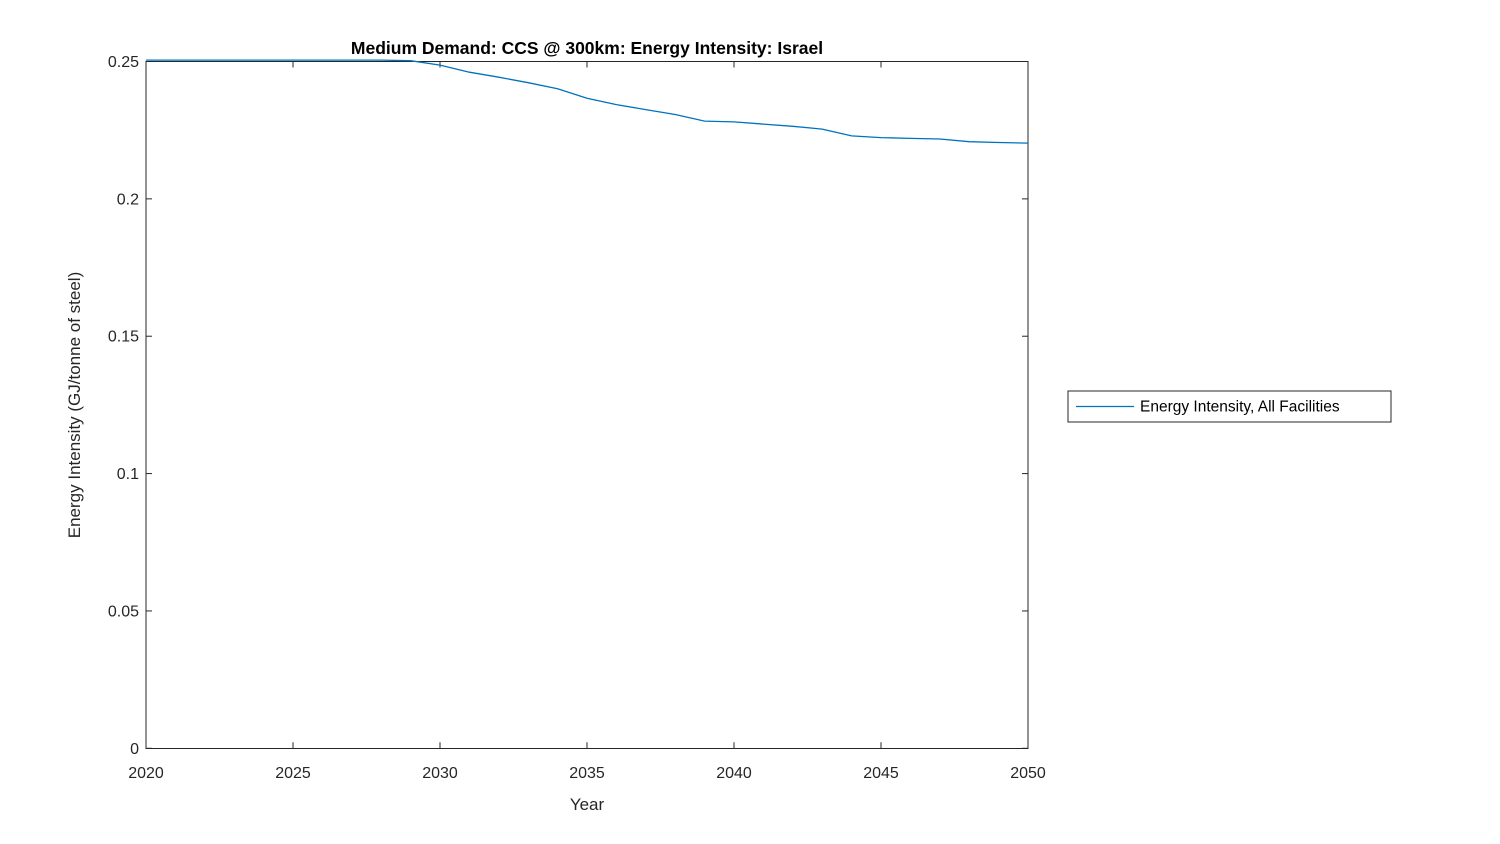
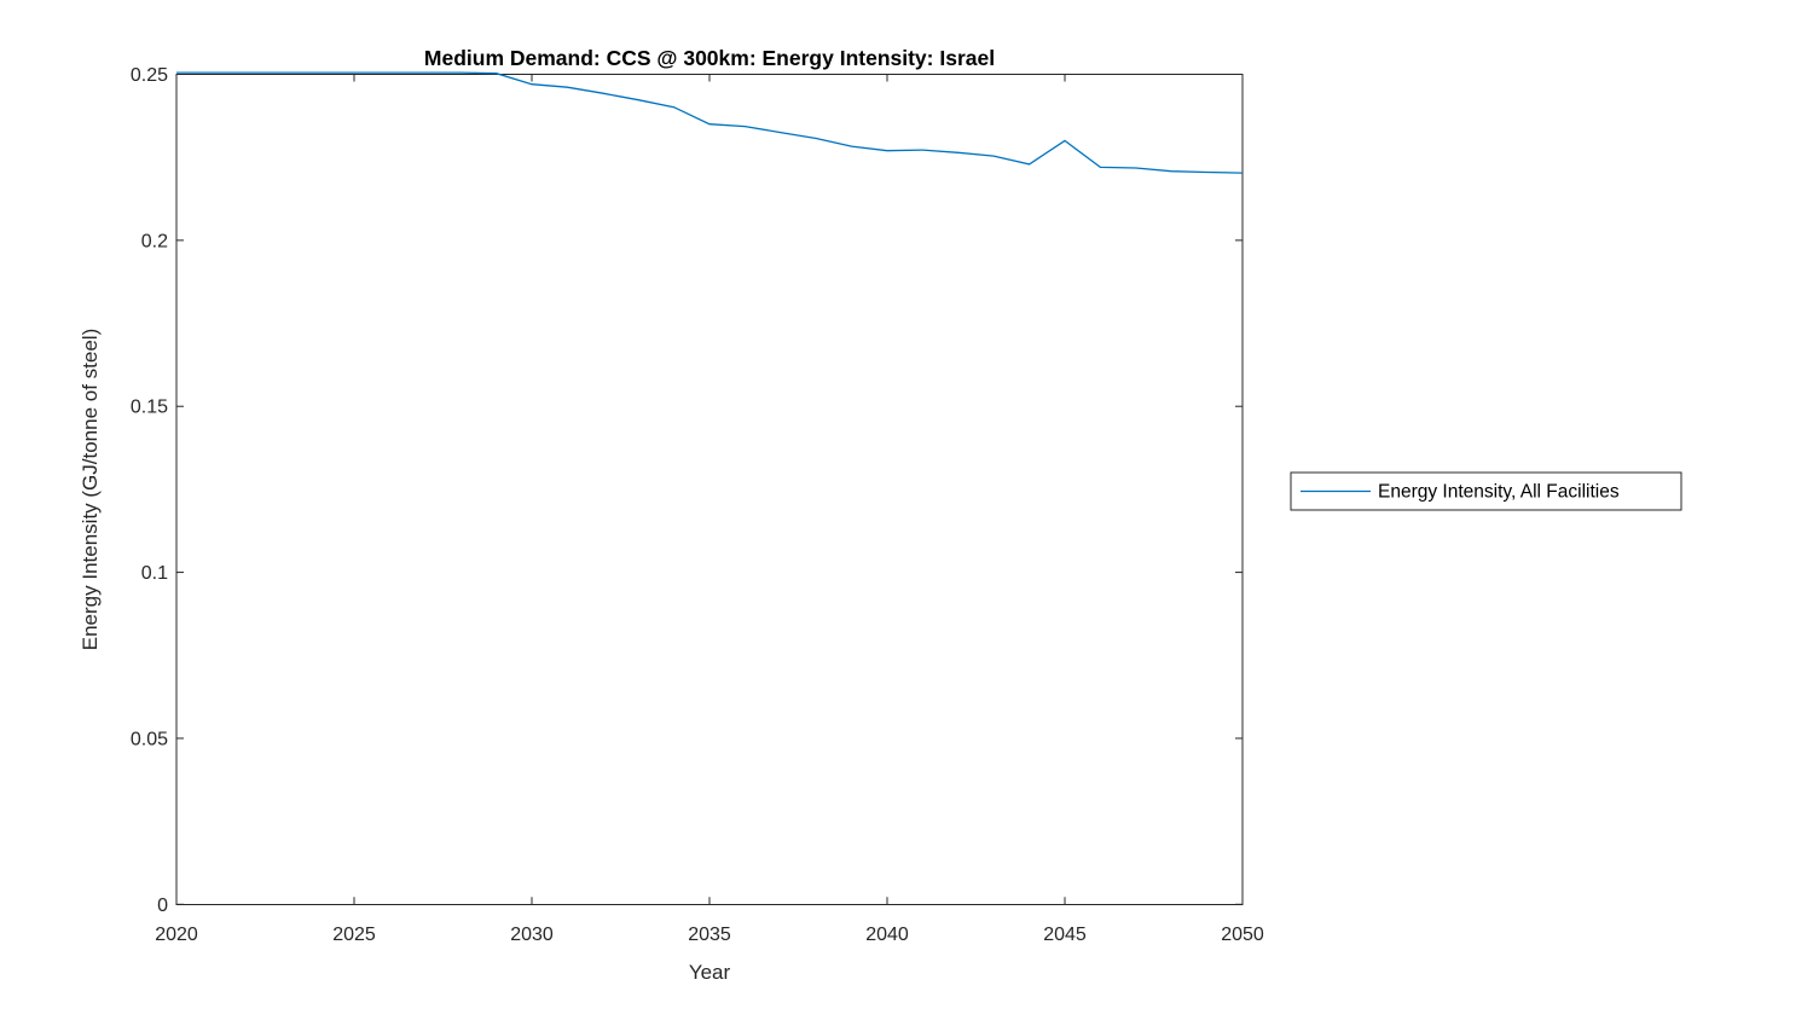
2030: 0.249 -> 0.247
2035: 0.237 -> 0.235
2040: 0.228 -> 0.227
2045: 0.222 -> 0.230
